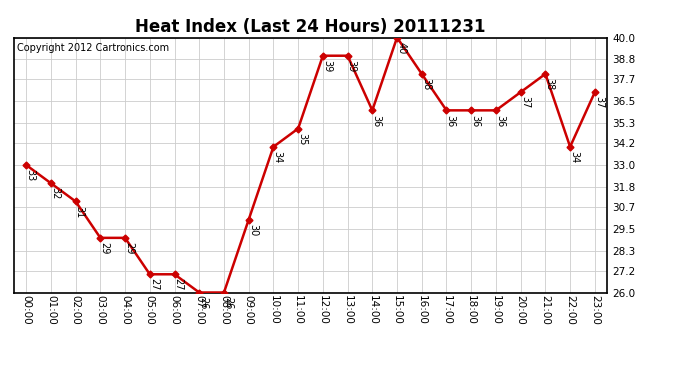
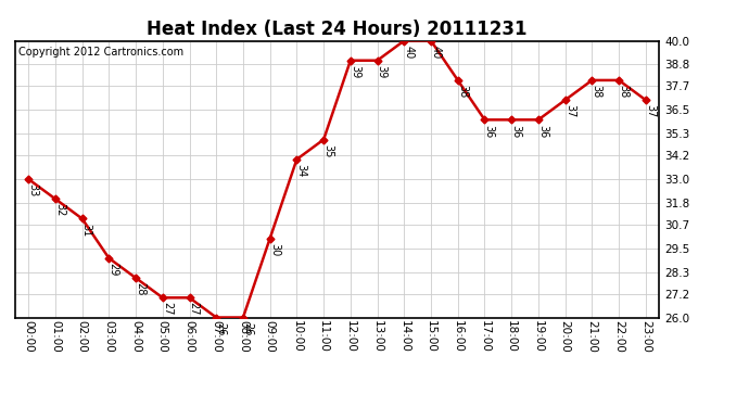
04:00: 29 -> 28
14:00: 36 -> 40
22:00: 34 -> 38
